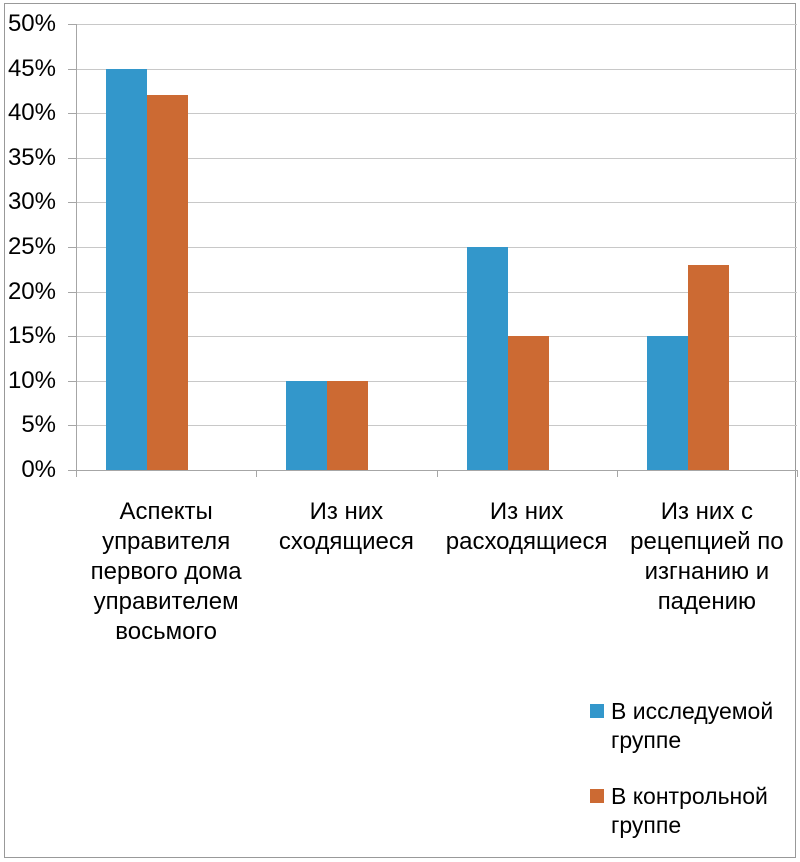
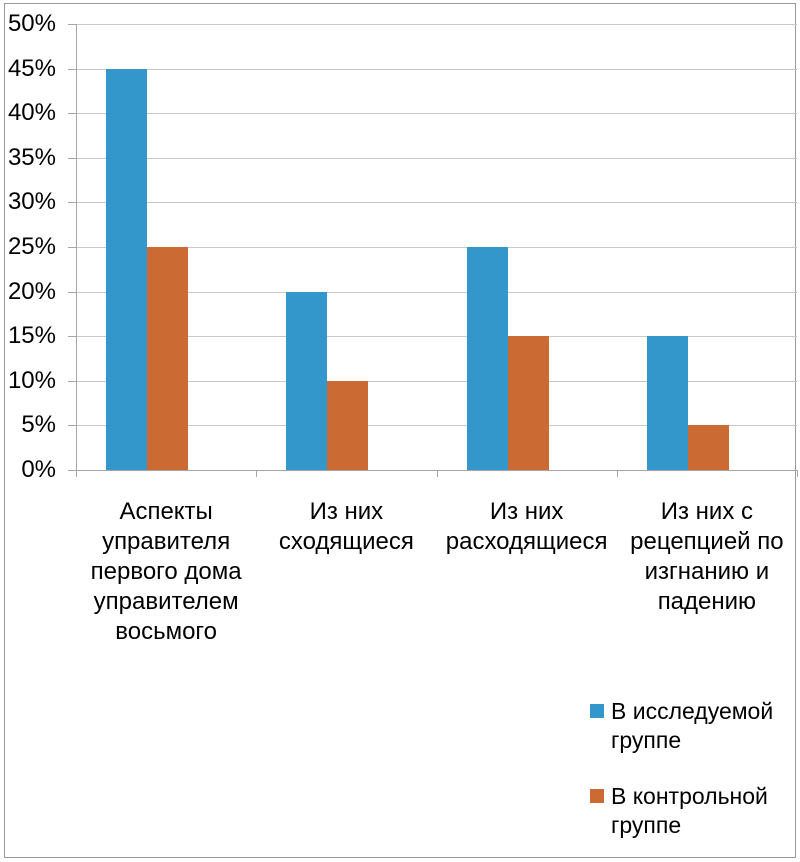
В контрольной группе/Аспекты управителя первого дома управителем восьмого: 42% -> 25%
В исследуемой группе/Из них сходящиеся: 10% -> 20%
В контрольной группе/Из них с рецепцией по изгнанию и падению: 23% -> 5%
